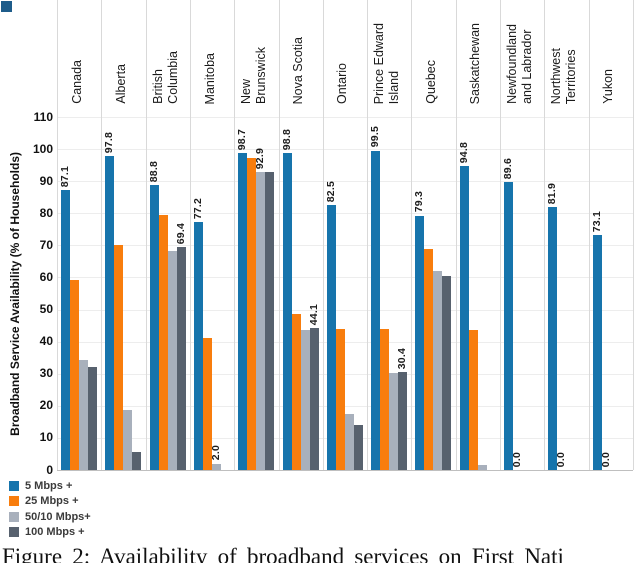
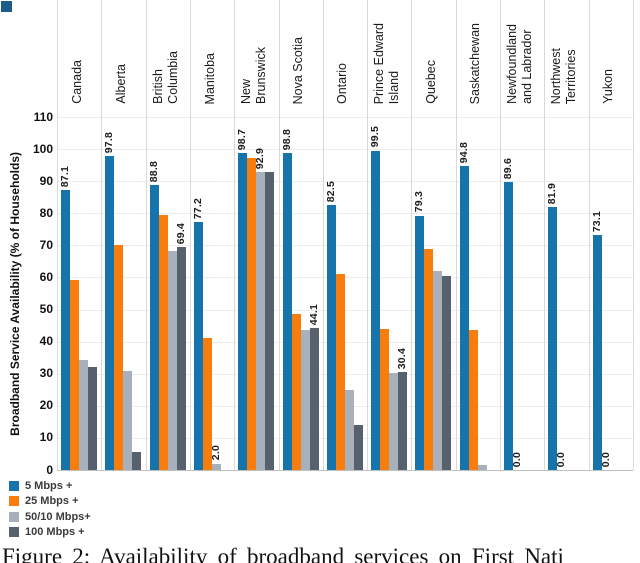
50/10 Mbps+/Alberta: 19 -> 31
25 Mbps +/Ontario: 44 -> 61
50/10 Mbps+/Ontario: 18 -> 25
